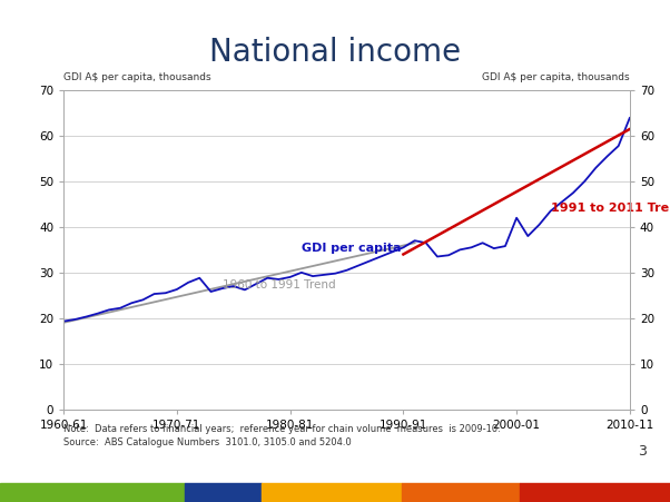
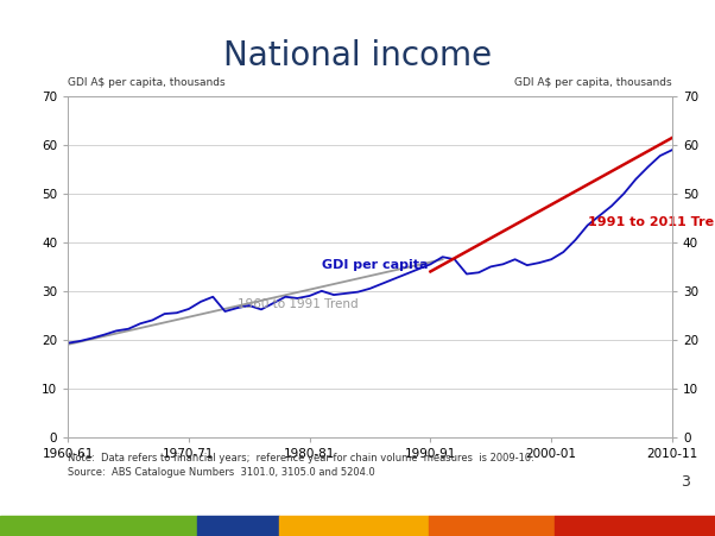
2000-01: 42.0 -> 36.5
2010-11: 64.0 -> 59.0
